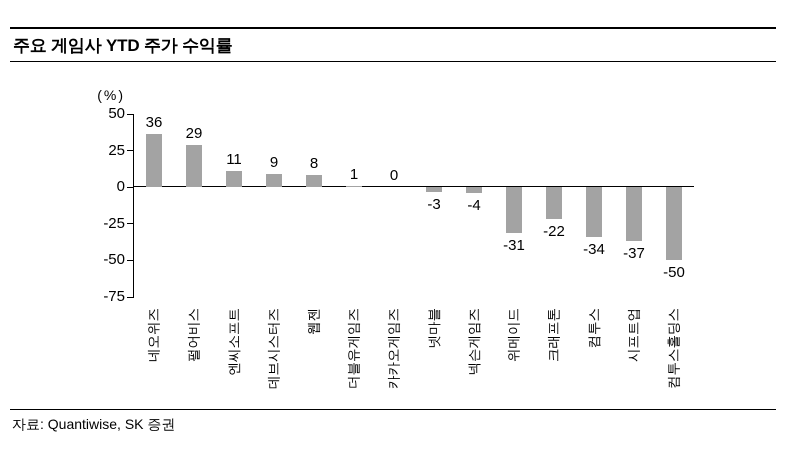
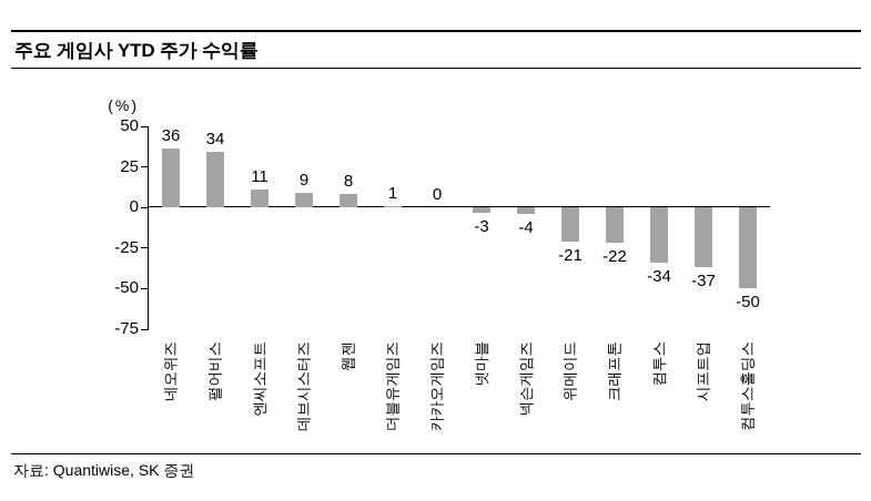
펄어비스: 29 -> 34
위메이드: -31 -> -21
